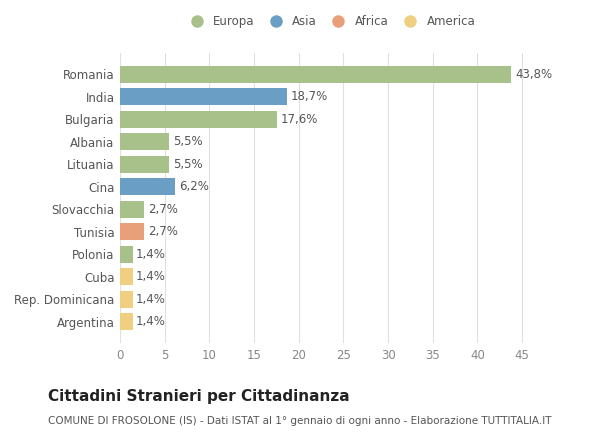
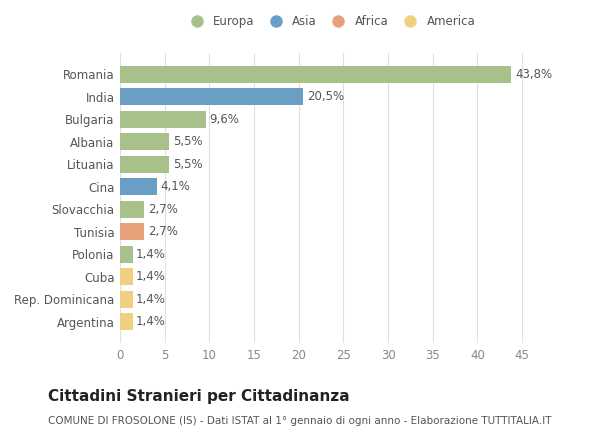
India: 18,7% -> 20,5%
Bulgaria: 17,6% -> 9,6%
Cina: 6,2% -> 4,1%
